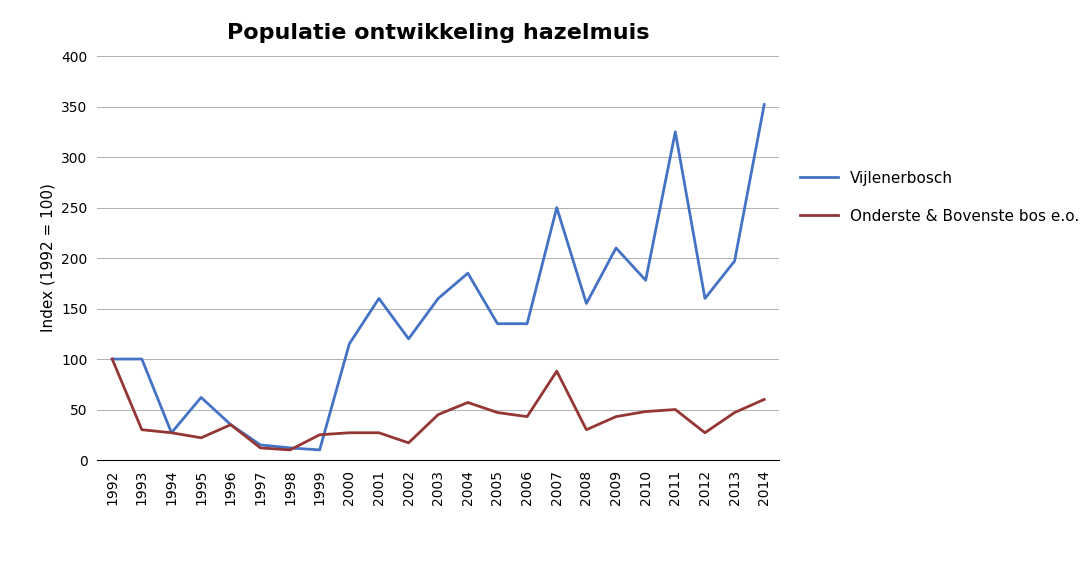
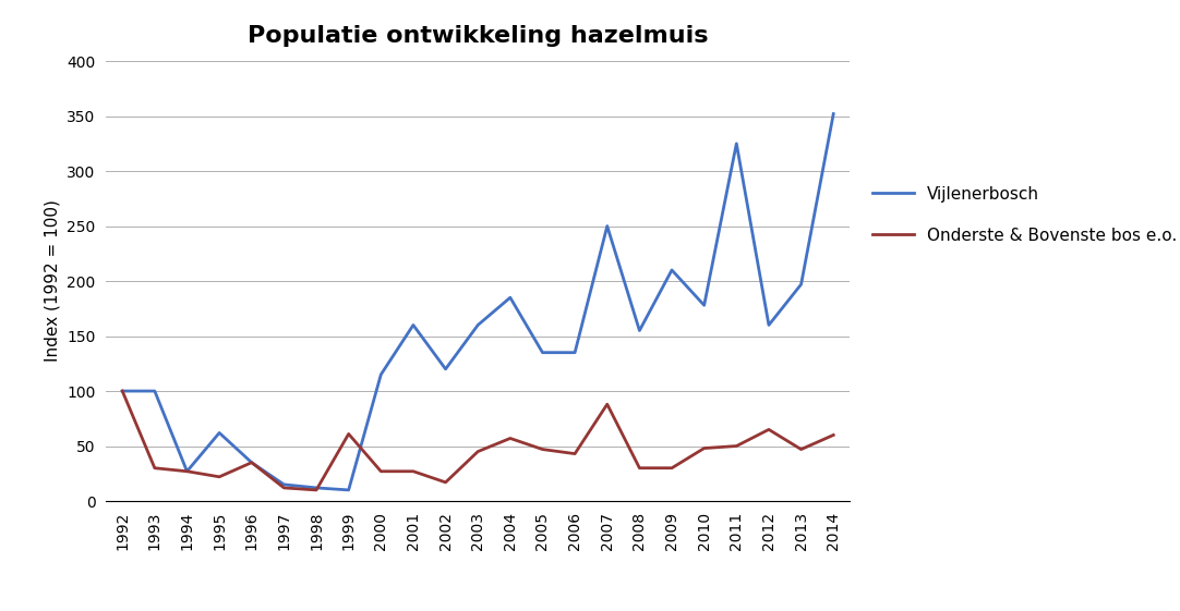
Onderste & Bovenste bos e.o./1999: 25 -> 61
Onderste & Bovenste bos e.o./2009: 43 -> 30
Onderste & Bovenste bos e.o./2012: 27 -> 65
